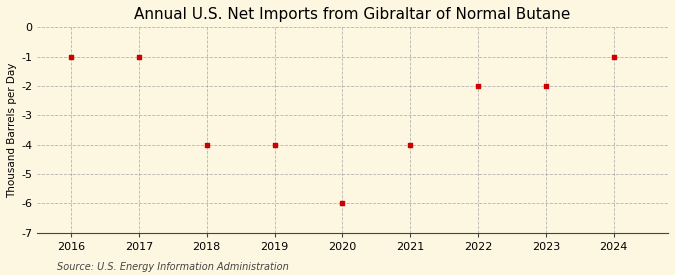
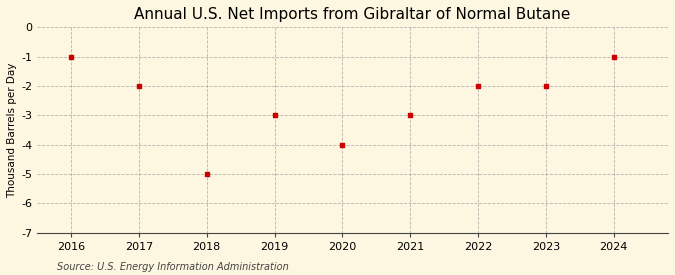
2017: -1 -> -2
2018: -4 -> -5
2019: -4 -> -3
2020: -6 -> -4
2021: -4 -> -3
